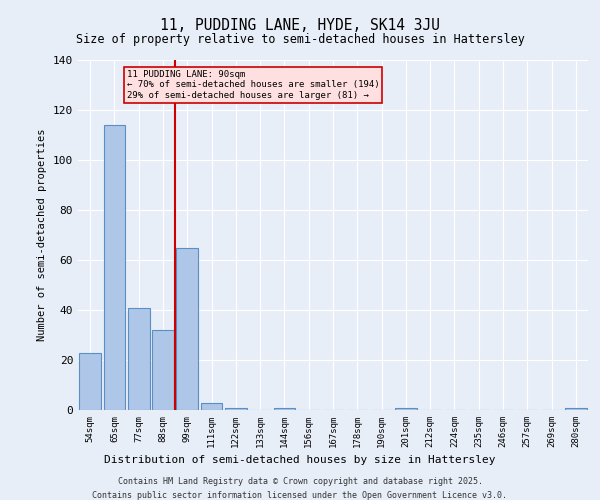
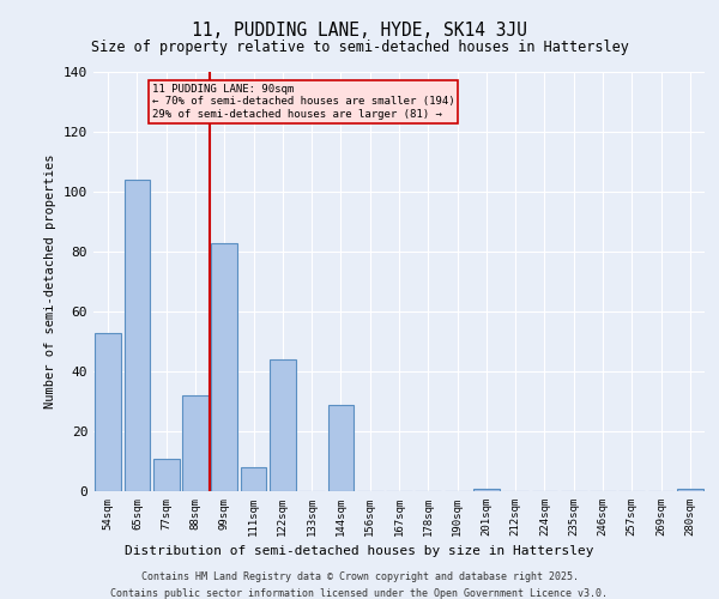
54sqm: 23 -> 53
65sqm: 114 -> 104
77sqm: 41 -> 11
99sqm: 65 -> 83
111sqm: 3 -> 8
122sqm: 1 -> 44
144sqm: 1 -> 29
